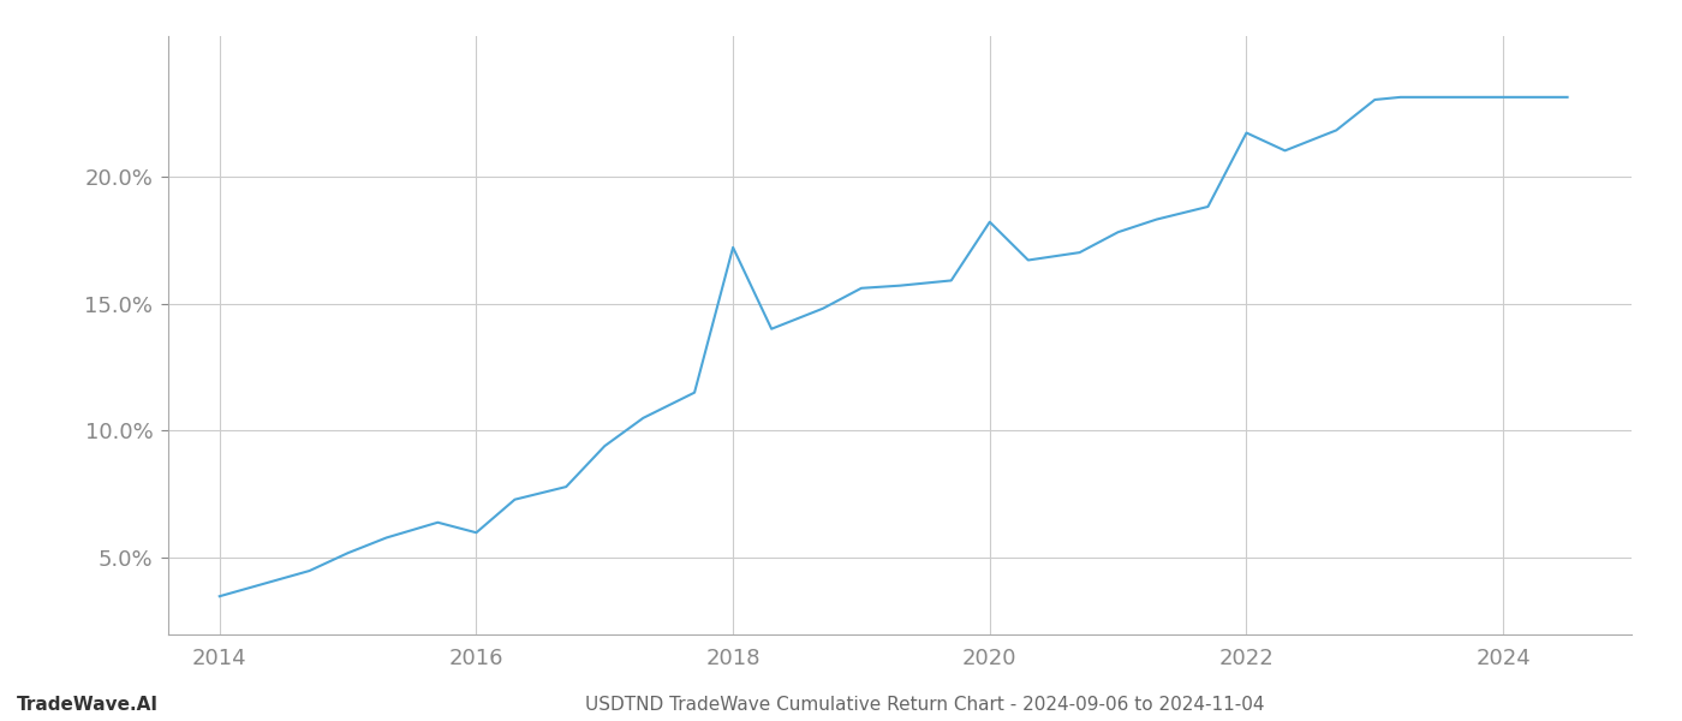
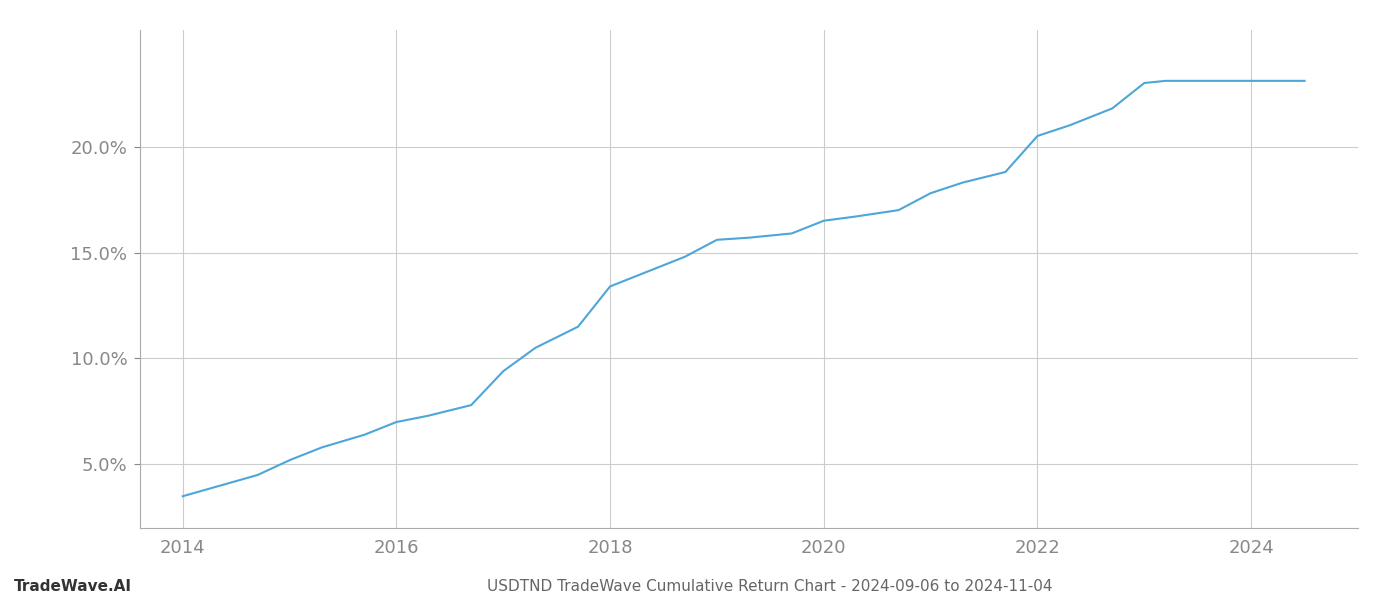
2016: 6.0% -> 7.0%
2018: 17.2% -> 13.4%
2020: 18.2% -> 16.5%
2022: 21.7% -> 20.5%
